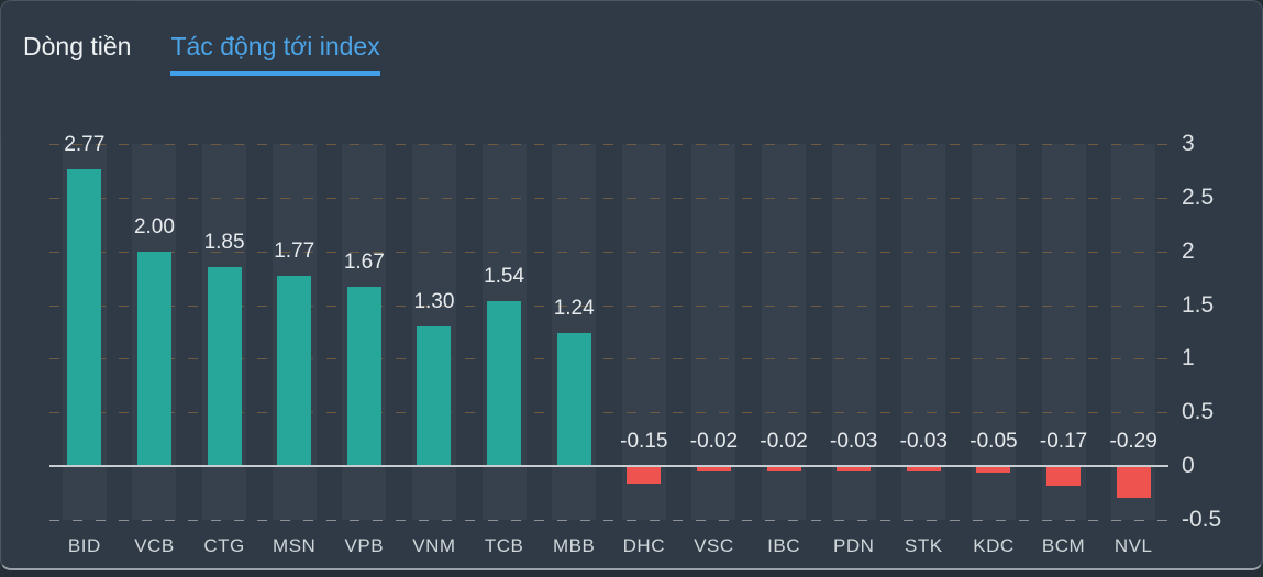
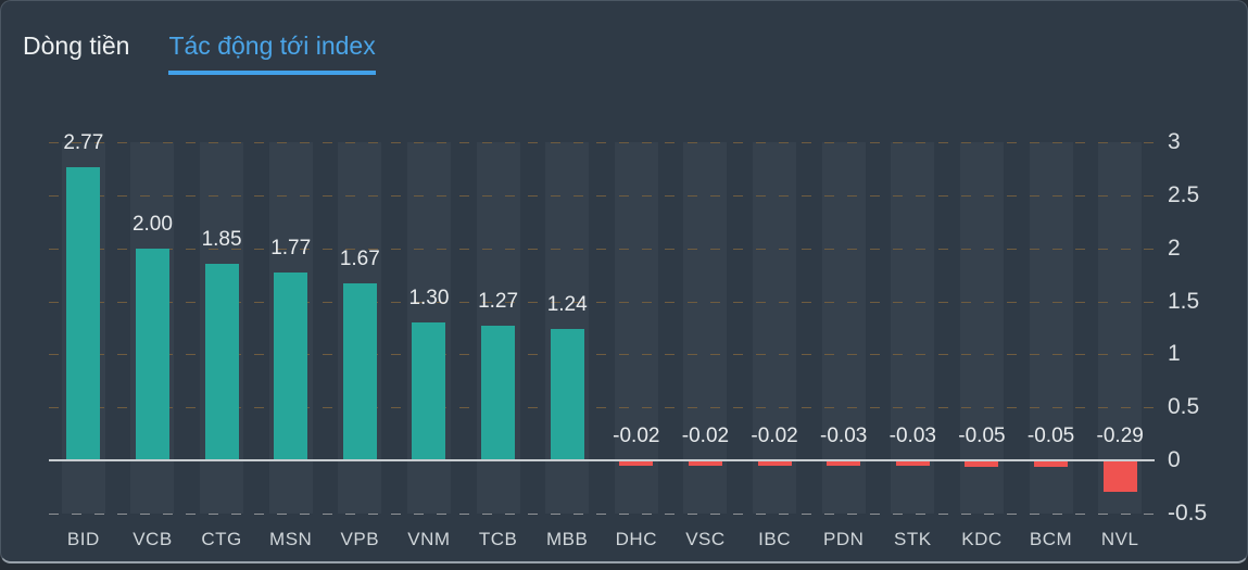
TCB: 1.54 -> 1.27
DHC: -0.15 -> -0.02
BCM: -0.17 -> -0.05
